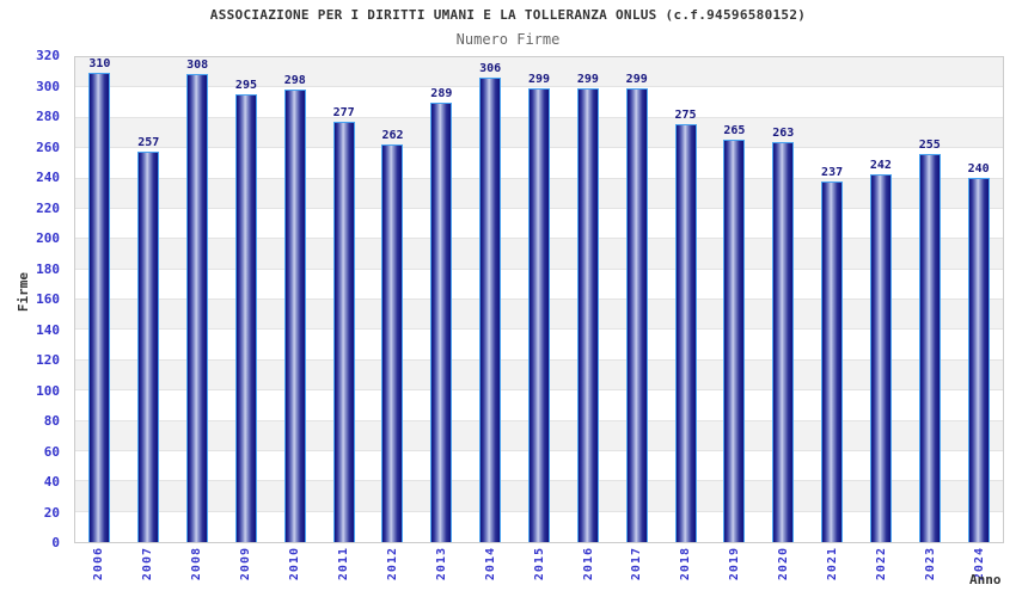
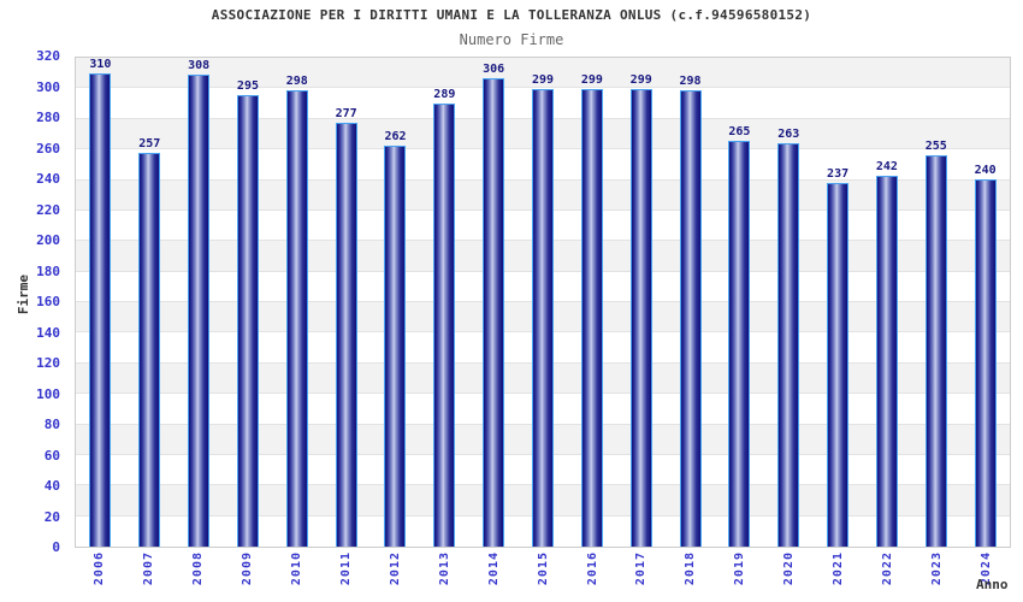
2018: 275 -> 298
